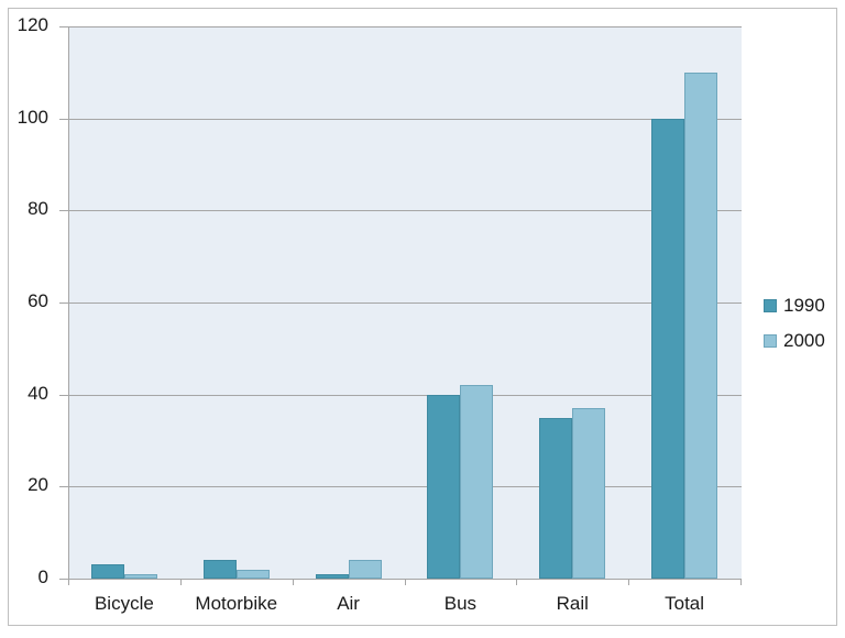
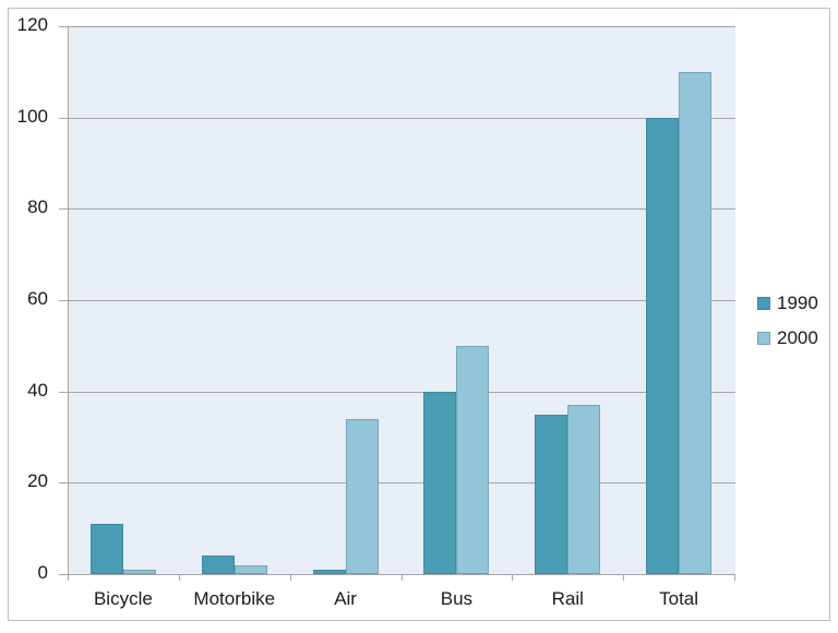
1990/Bicycle: 3 -> 11
2000/Air: 4 -> 34
2000/Bus: 42 -> 50
